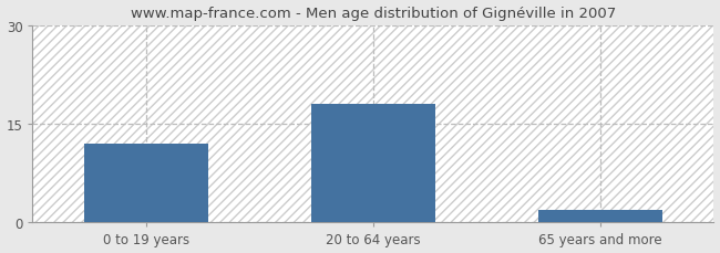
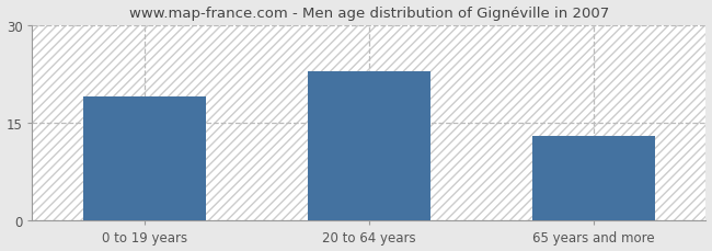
0 to 19 years: 12 -> 19
20 to 64 years: 18 -> 23
65 years and more: 2 -> 13
